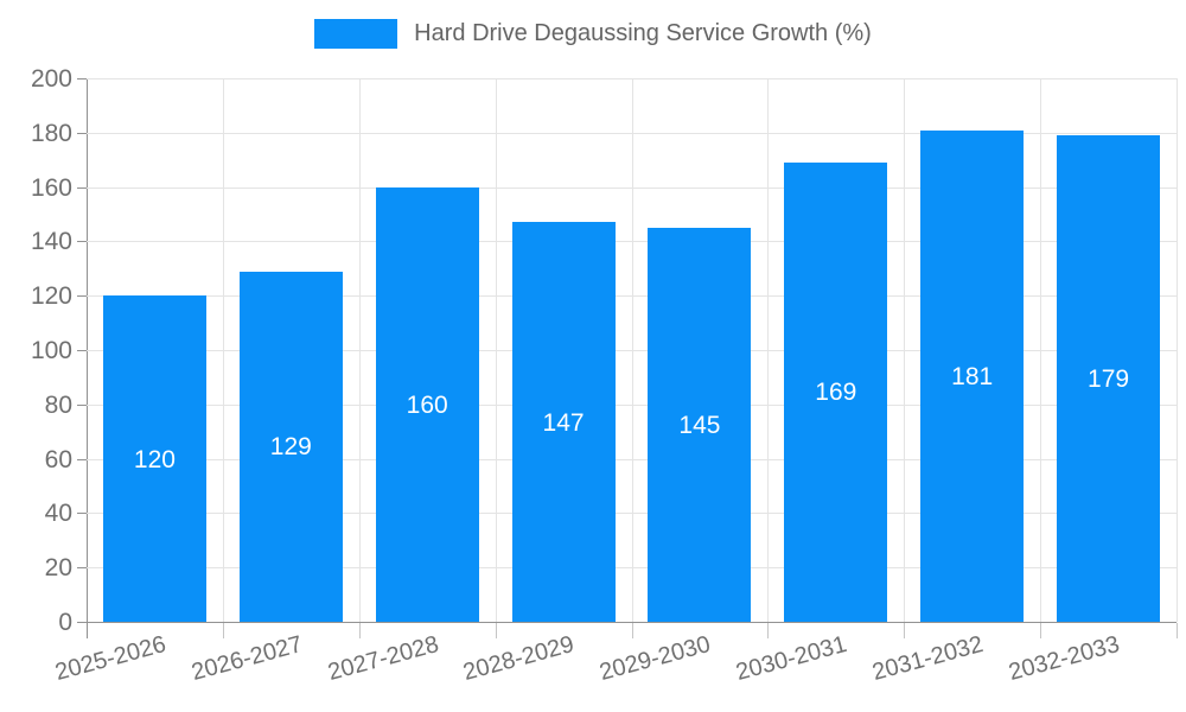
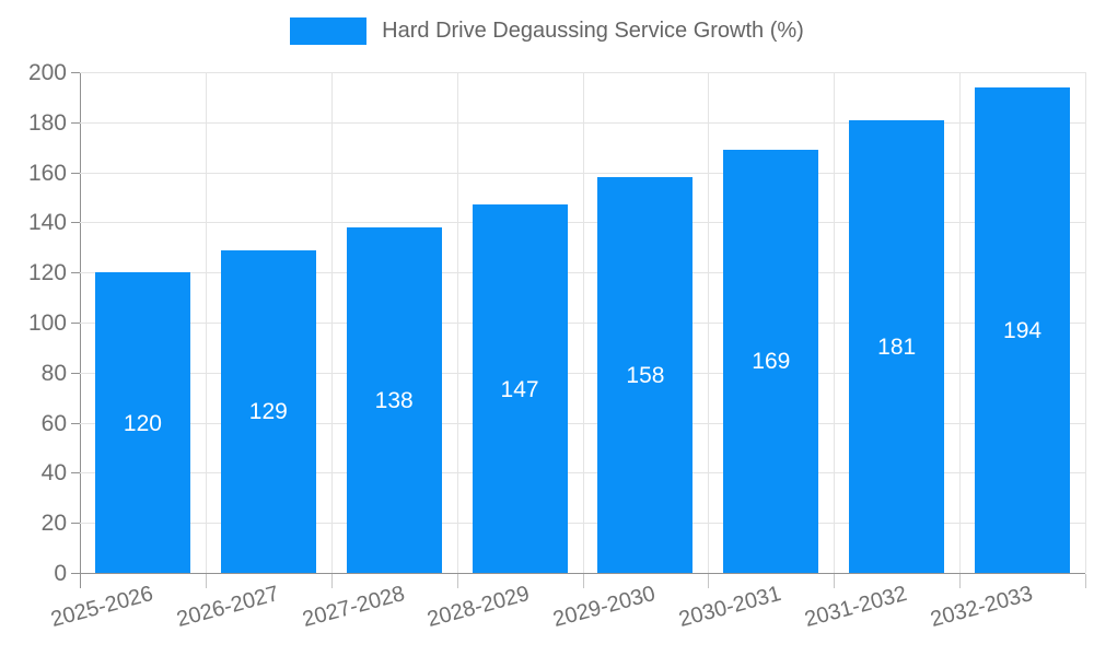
2027-2028: 160 -> 138
2029-2030: 145 -> 158
2032-2033: 179 -> 194
